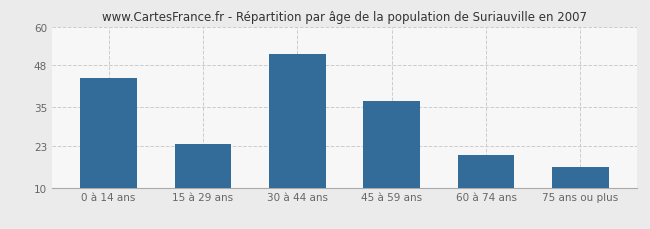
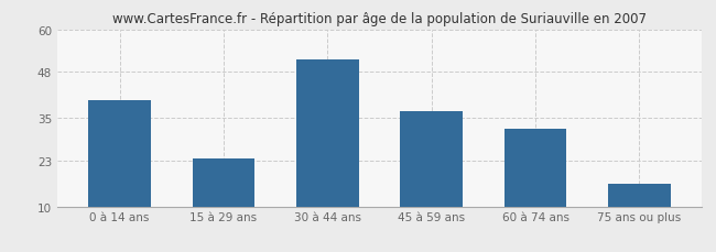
0 à 14 ans: 44.0 -> 40.0
60 à 74 ans: 20.0 -> 32.0
